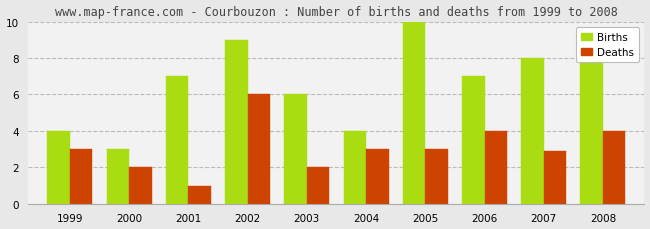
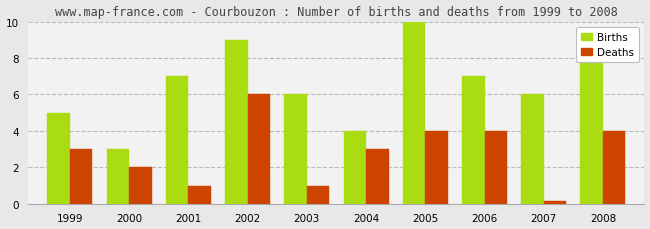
Births/1999: 4 -> 5
Deaths/2003: 2.0 -> 1.0
Deaths/2005: 3.0 -> 4.0
Births/2007: 8 -> 6
Deaths/2007: 2.9 -> 0.1
